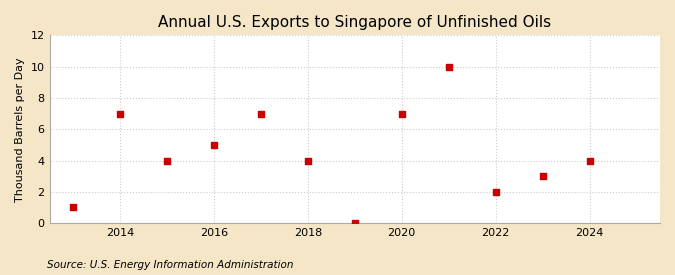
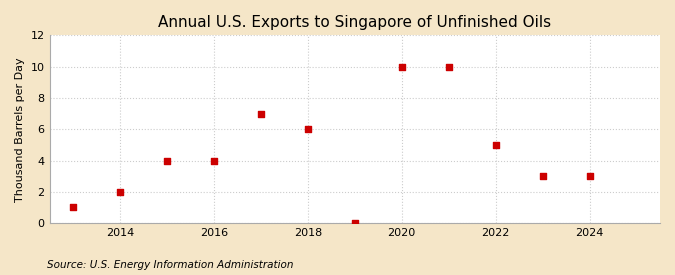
2014: 7 -> 2
2016: 5 -> 4
2018: 4 -> 6
2020: 7 -> 10
2022: 2 -> 5
2024: 4 -> 3
